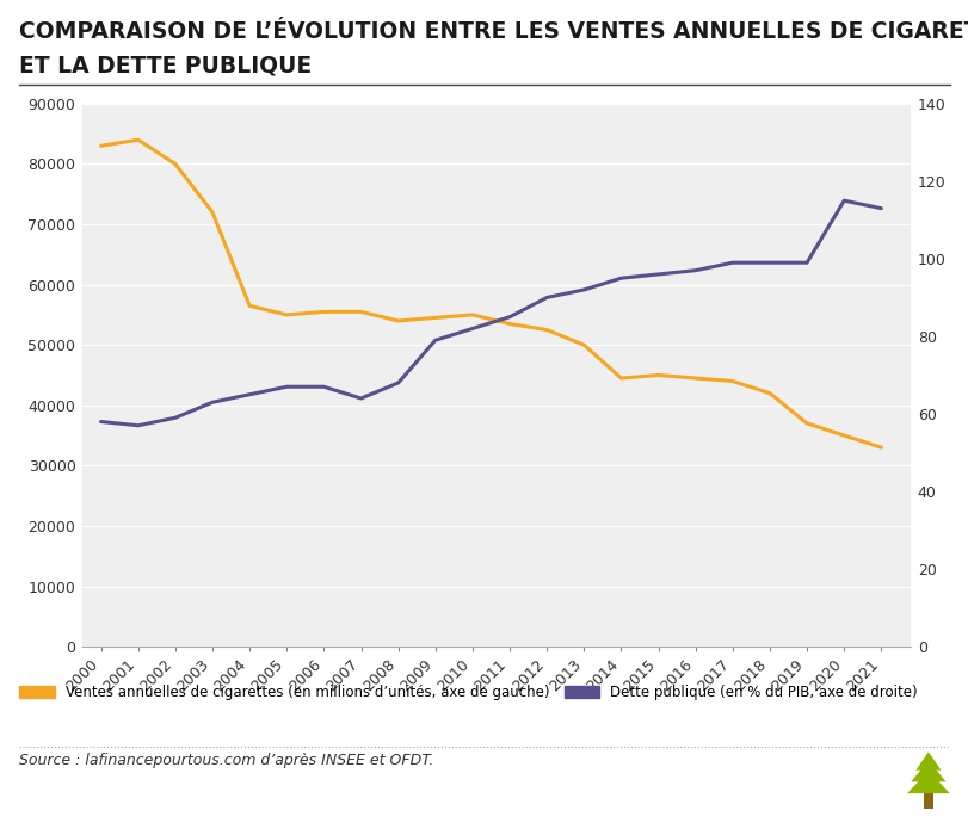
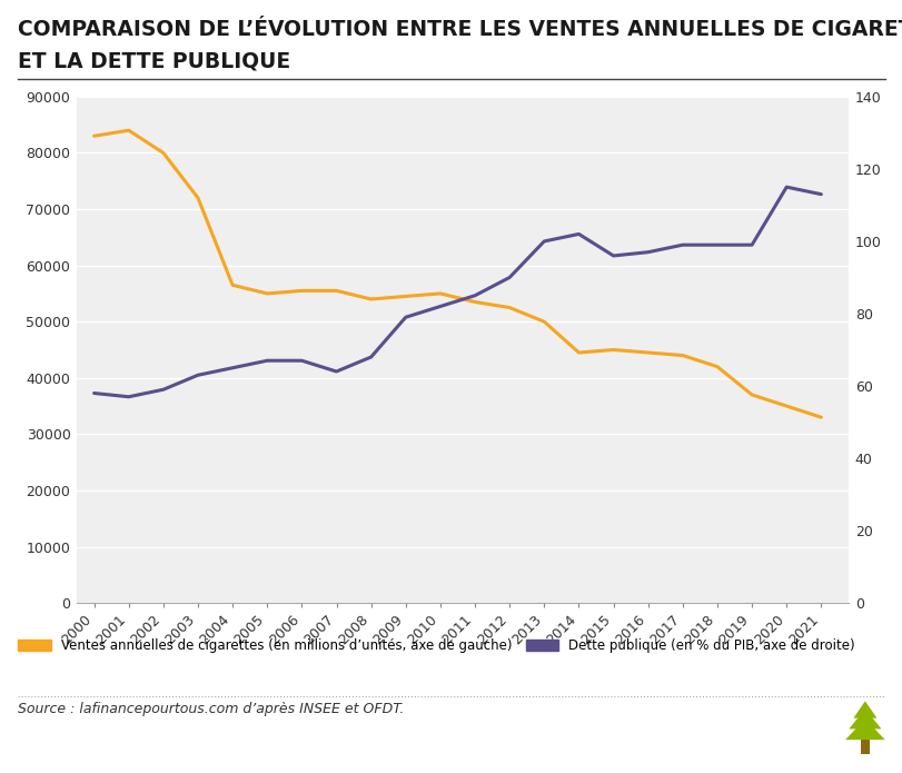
Dette publique (en % du PIB, axe de droite)/2013: 92 -> 100
Dette publique (en % du PIB, axe de droite)/2014: 95 -> 102
